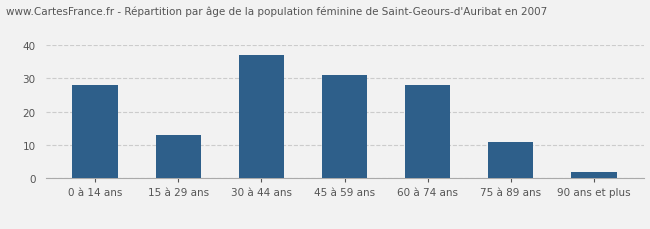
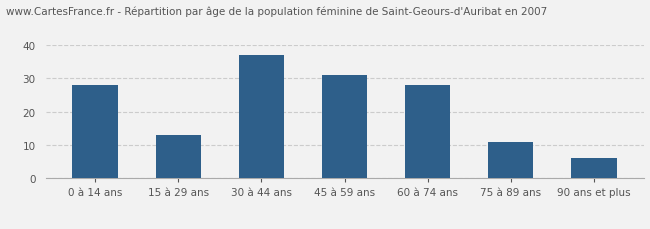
90 ans et plus: 2 -> 6
